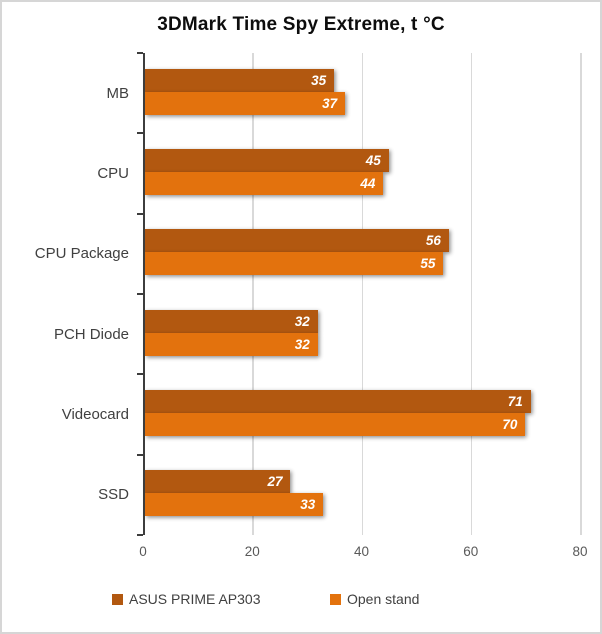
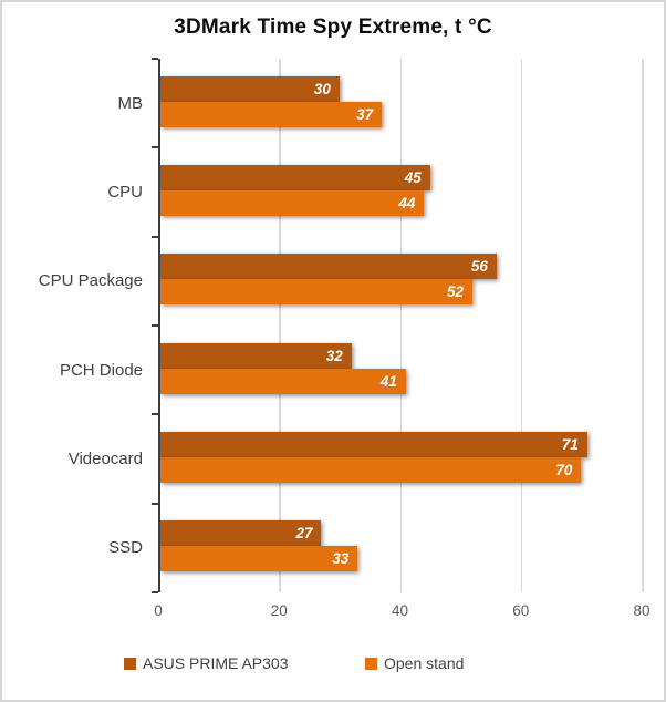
ASUS PRIME AP303/MB: 35 -> 30
Open stand/CPU Package: 55 -> 52
Open stand/PCH Diode: 32 -> 41
